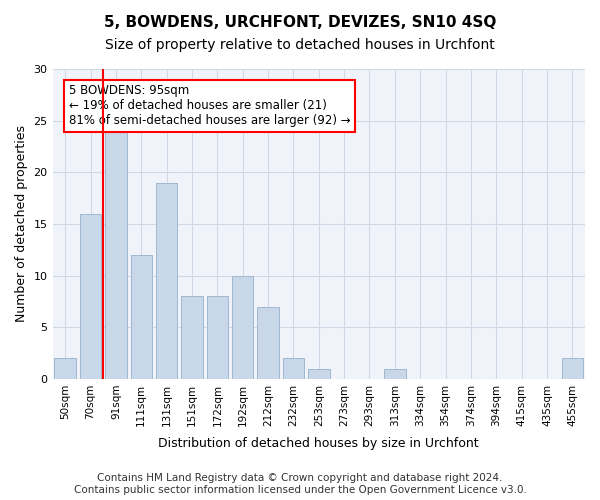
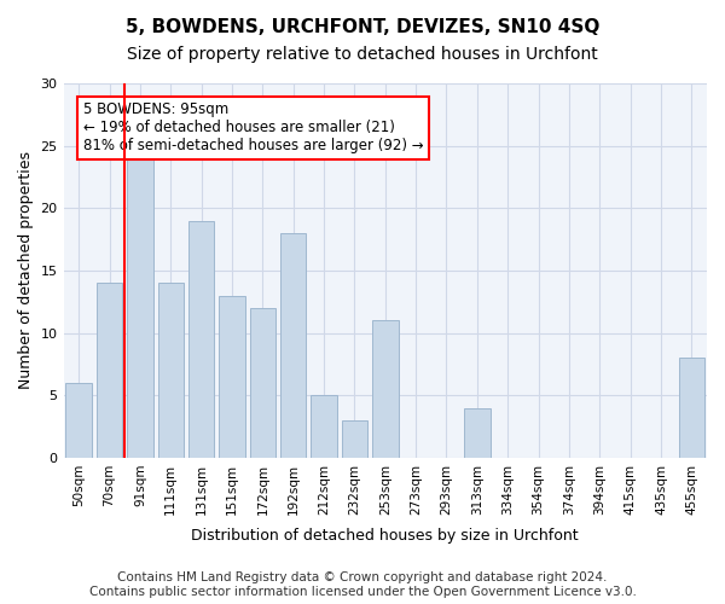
50sqm: 2 -> 6
70sqm: 16 -> 14
111sqm: 12 -> 14
151sqm: 8 -> 13
172sqm: 8 -> 12
192sqm: 10 -> 18
212sqm: 7 -> 5
232sqm: 2 -> 3
253sqm: 1 -> 11
313sqm: 1 -> 4
455sqm: 2 -> 8
